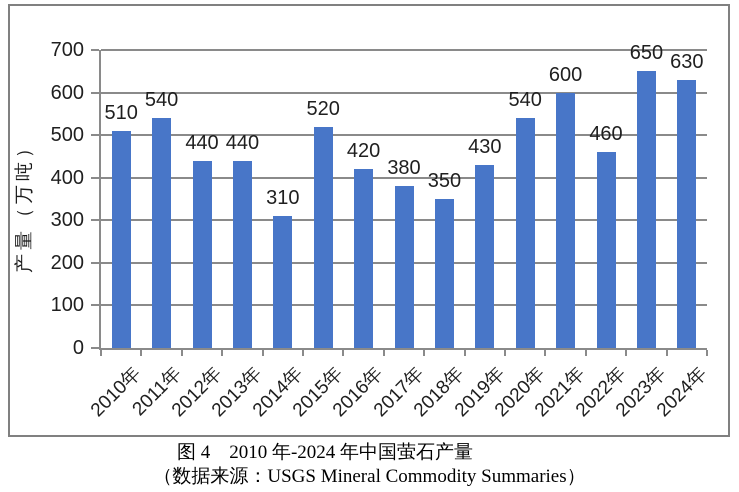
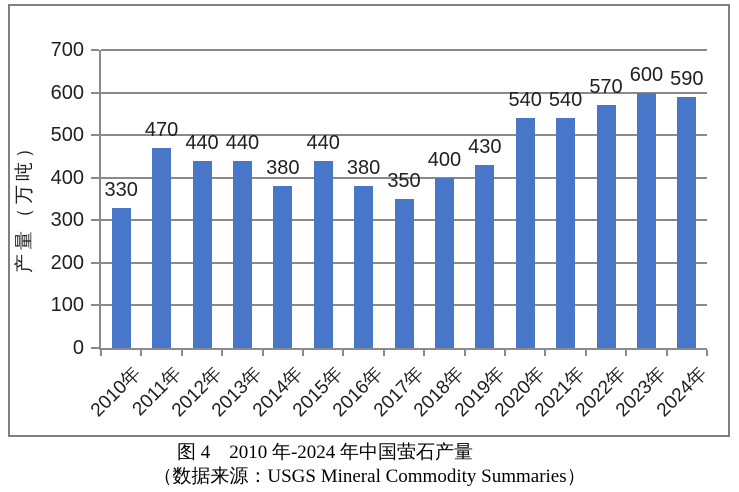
2010年: 510 -> 330
2011年: 540 -> 470
2014年: 310 -> 380
2015年: 520 -> 440
2016年: 420 -> 380
2017年: 380 -> 350
2018年: 350 -> 400
2021年: 600 -> 540
2022年: 460 -> 570
2023年: 650 -> 600
2024年: 630 -> 590
